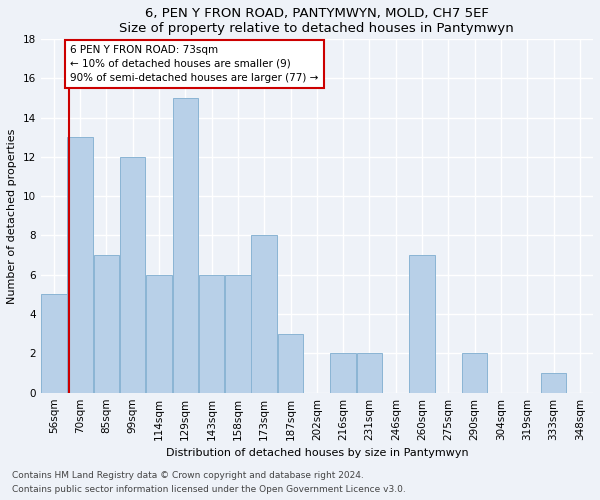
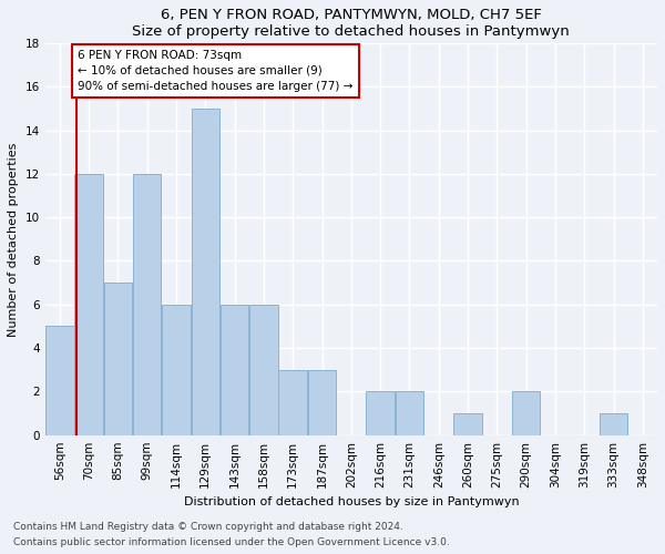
70sqm: 13 -> 12
173sqm: 8 -> 3
260sqm: 7 -> 1
